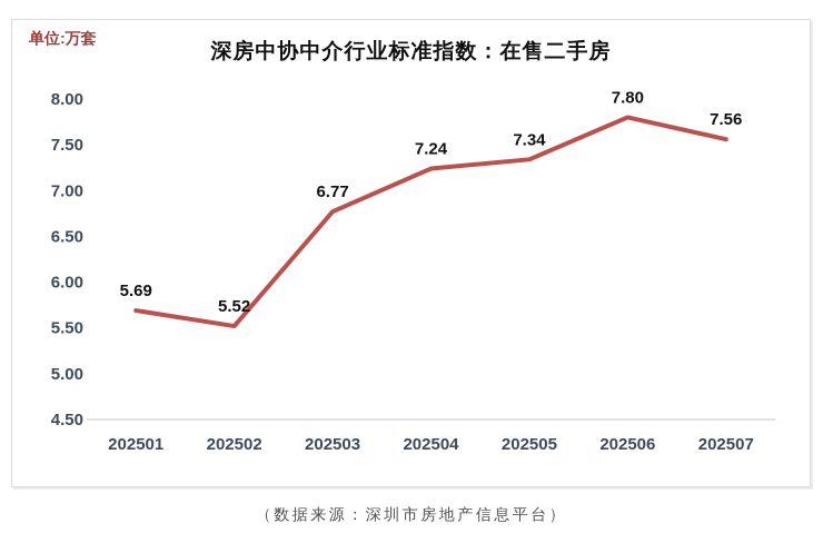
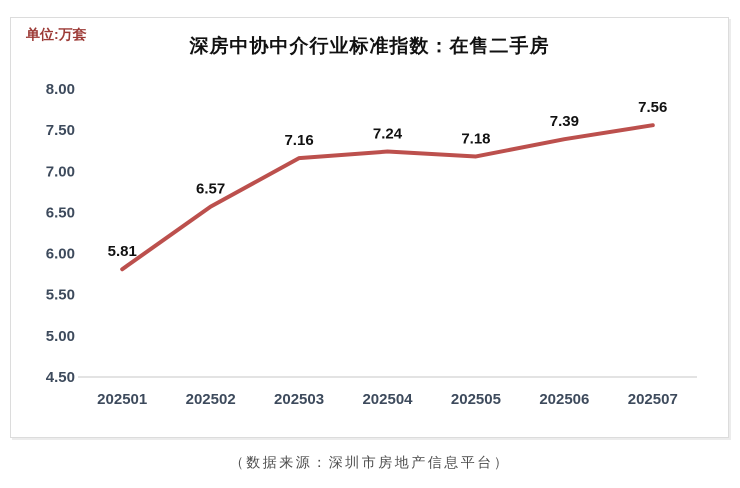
202501: 5.69 -> 5.81
202502: 5.52 -> 6.57
202503: 6.77 -> 7.16
202505: 7.34 -> 7.18
202506: 7.80 -> 7.39
